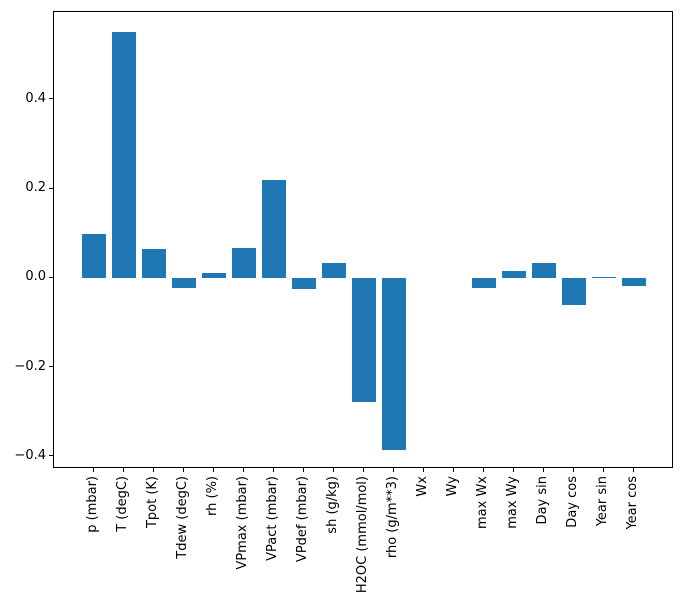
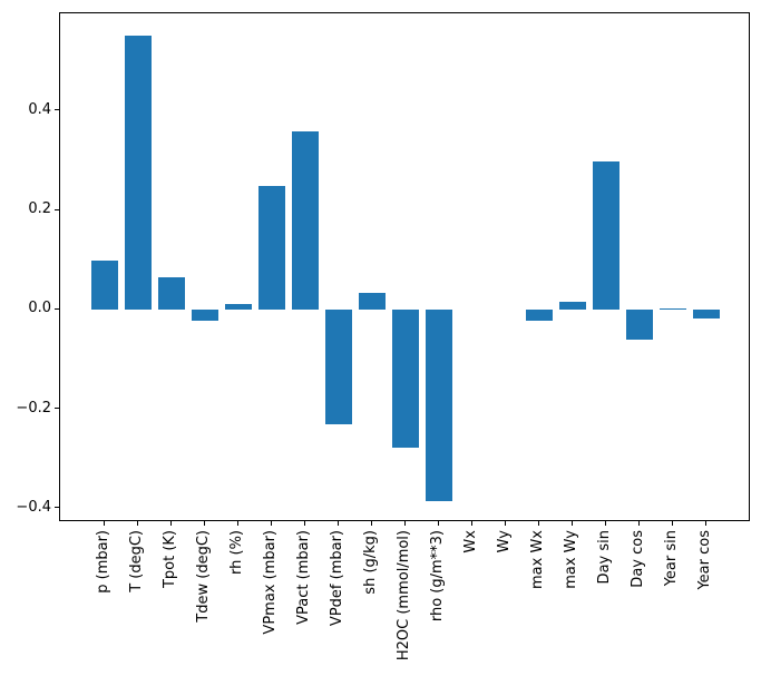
VPmax (mbar): 0.07 -> 0.25
VPact (mbar): 0.22 -> 0.36
VPdef (mbar): -0.02 -> -0.23
Day sin: 0.04 -> 0.30
